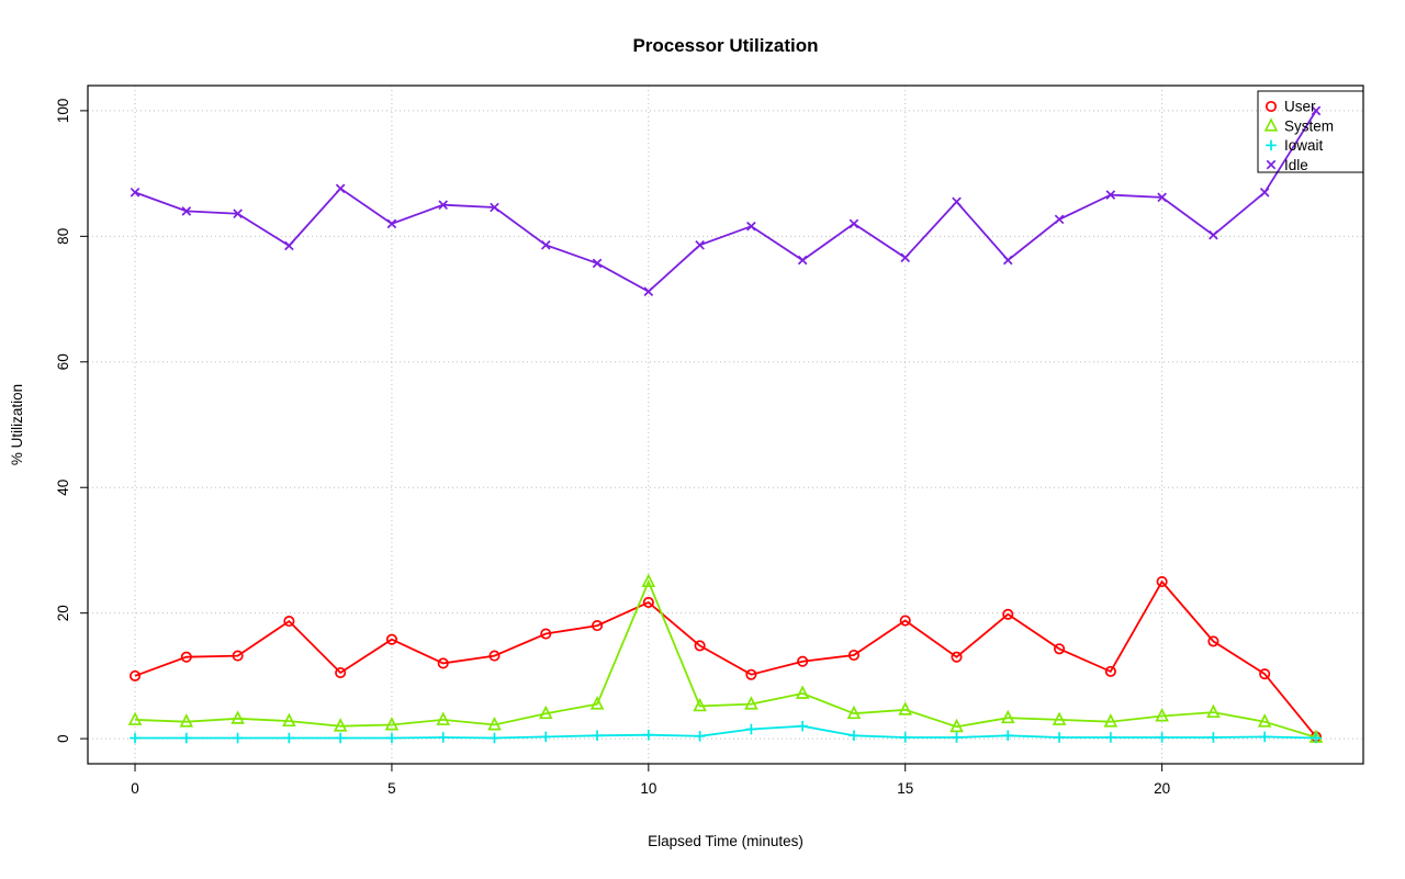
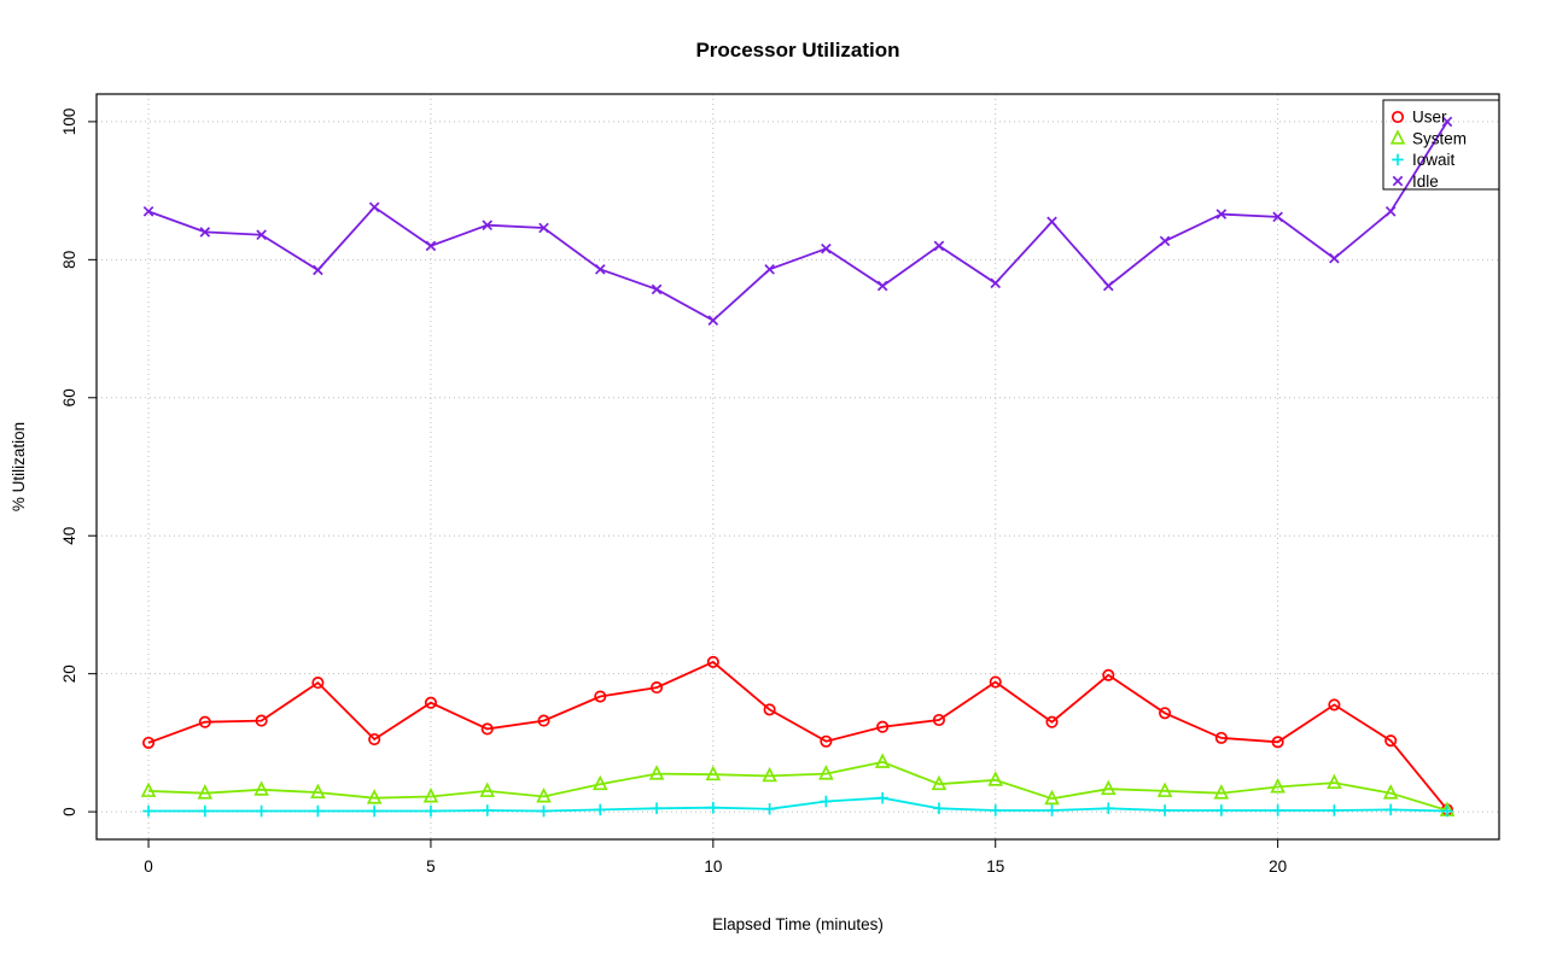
System/10: 25 -> 5
User/20: 25 -> 10
